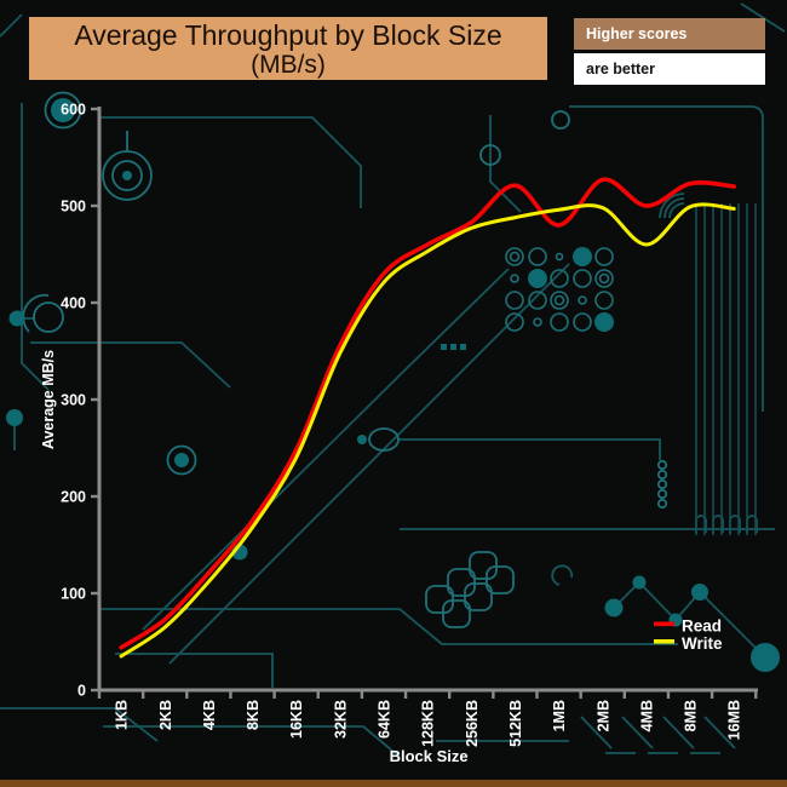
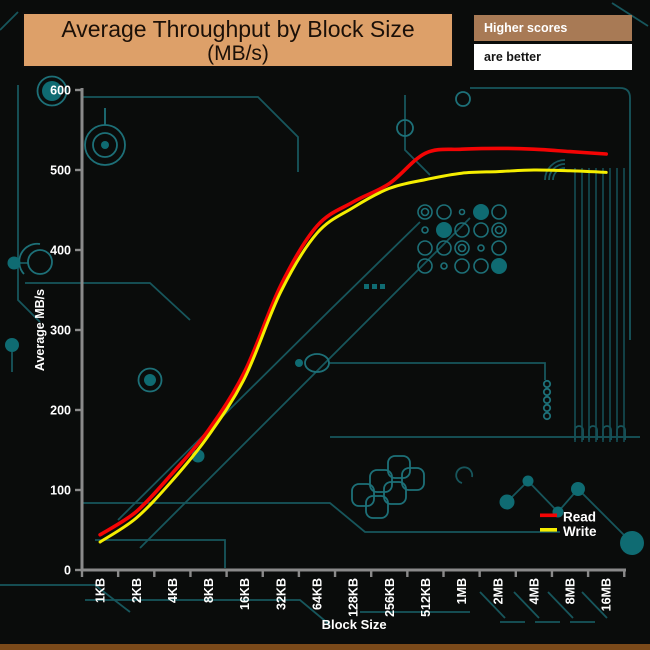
Read/1MB: 480 -> 530
Read/4MB: 500 -> 530
Write/4MB: 460 -> 500
